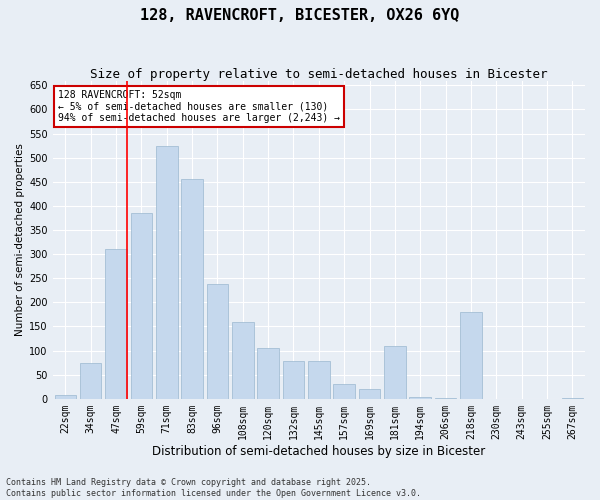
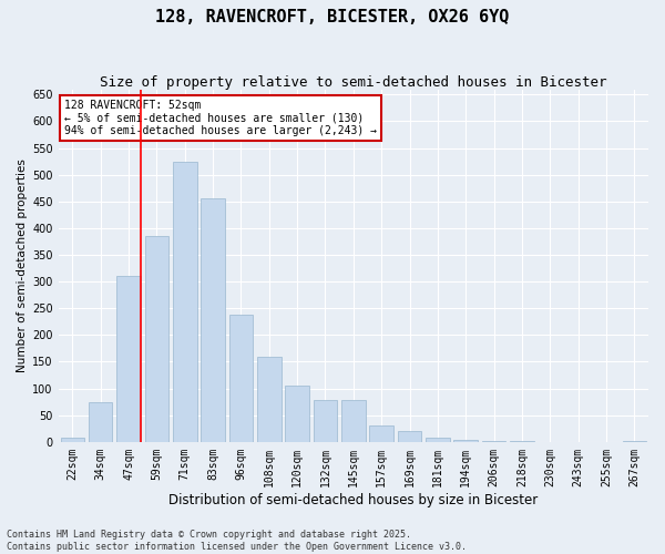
181sqm: 110 -> 8
218sqm: 180 -> 1
